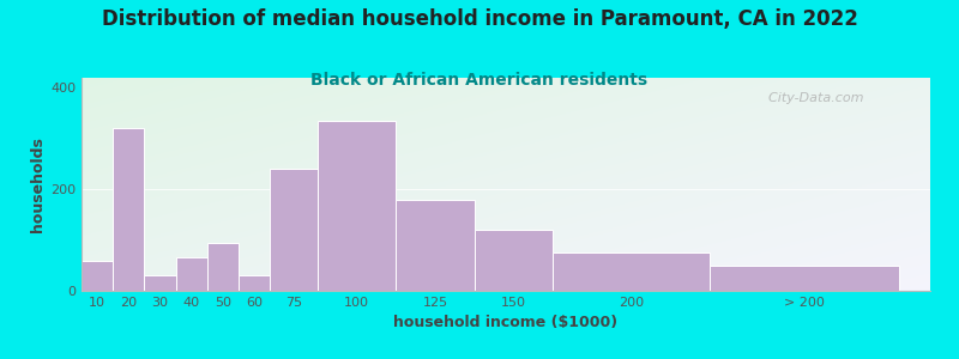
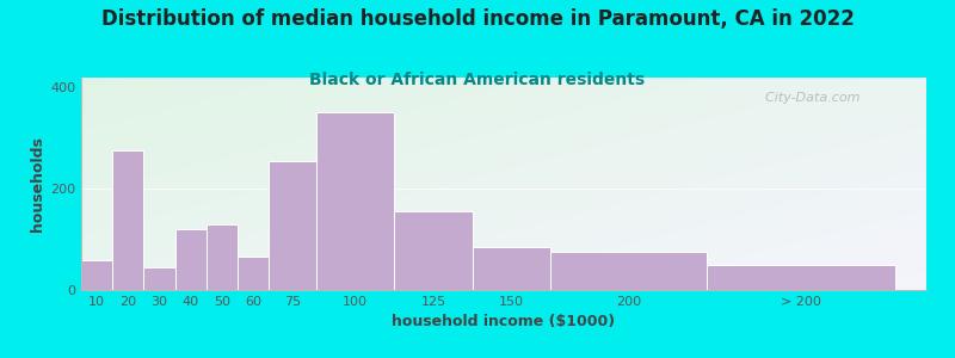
20: 320 -> 275
30: 30 -> 45
40: 65 -> 120
50: 95 -> 130
60: 30 -> 65
75: 240 -> 255
100: 335 -> 350
125: 180 -> 155
150: 120 -> 85
